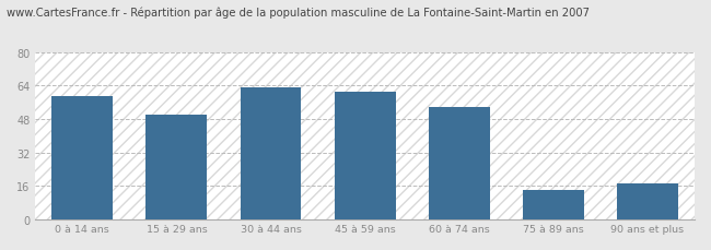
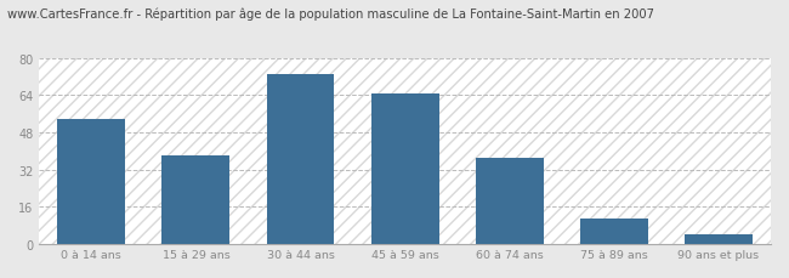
0 à 14 ans: 59 -> 54
15 à 29 ans: 50 -> 38
30 à 44 ans: 63 -> 73
45 à 59 ans: 61 -> 65
60 à 74 ans: 54 -> 37
75 à 89 ans: 14 -> 11
90 ans et plus: 17 -> 4
